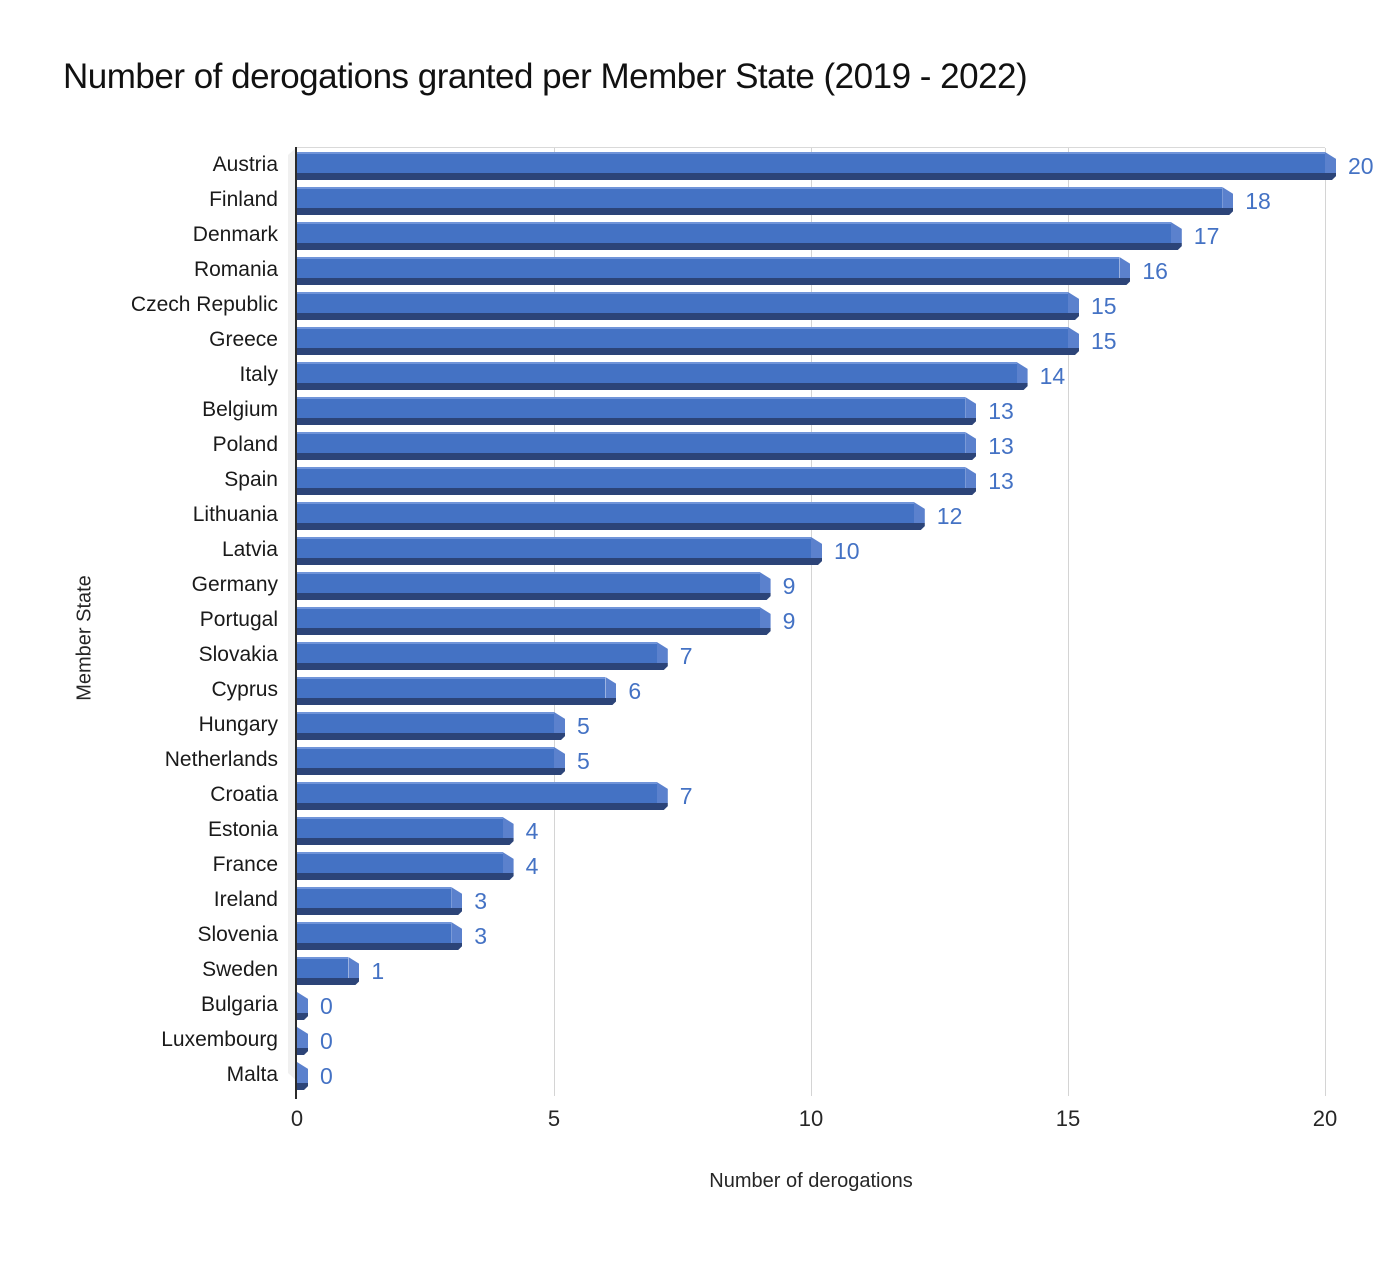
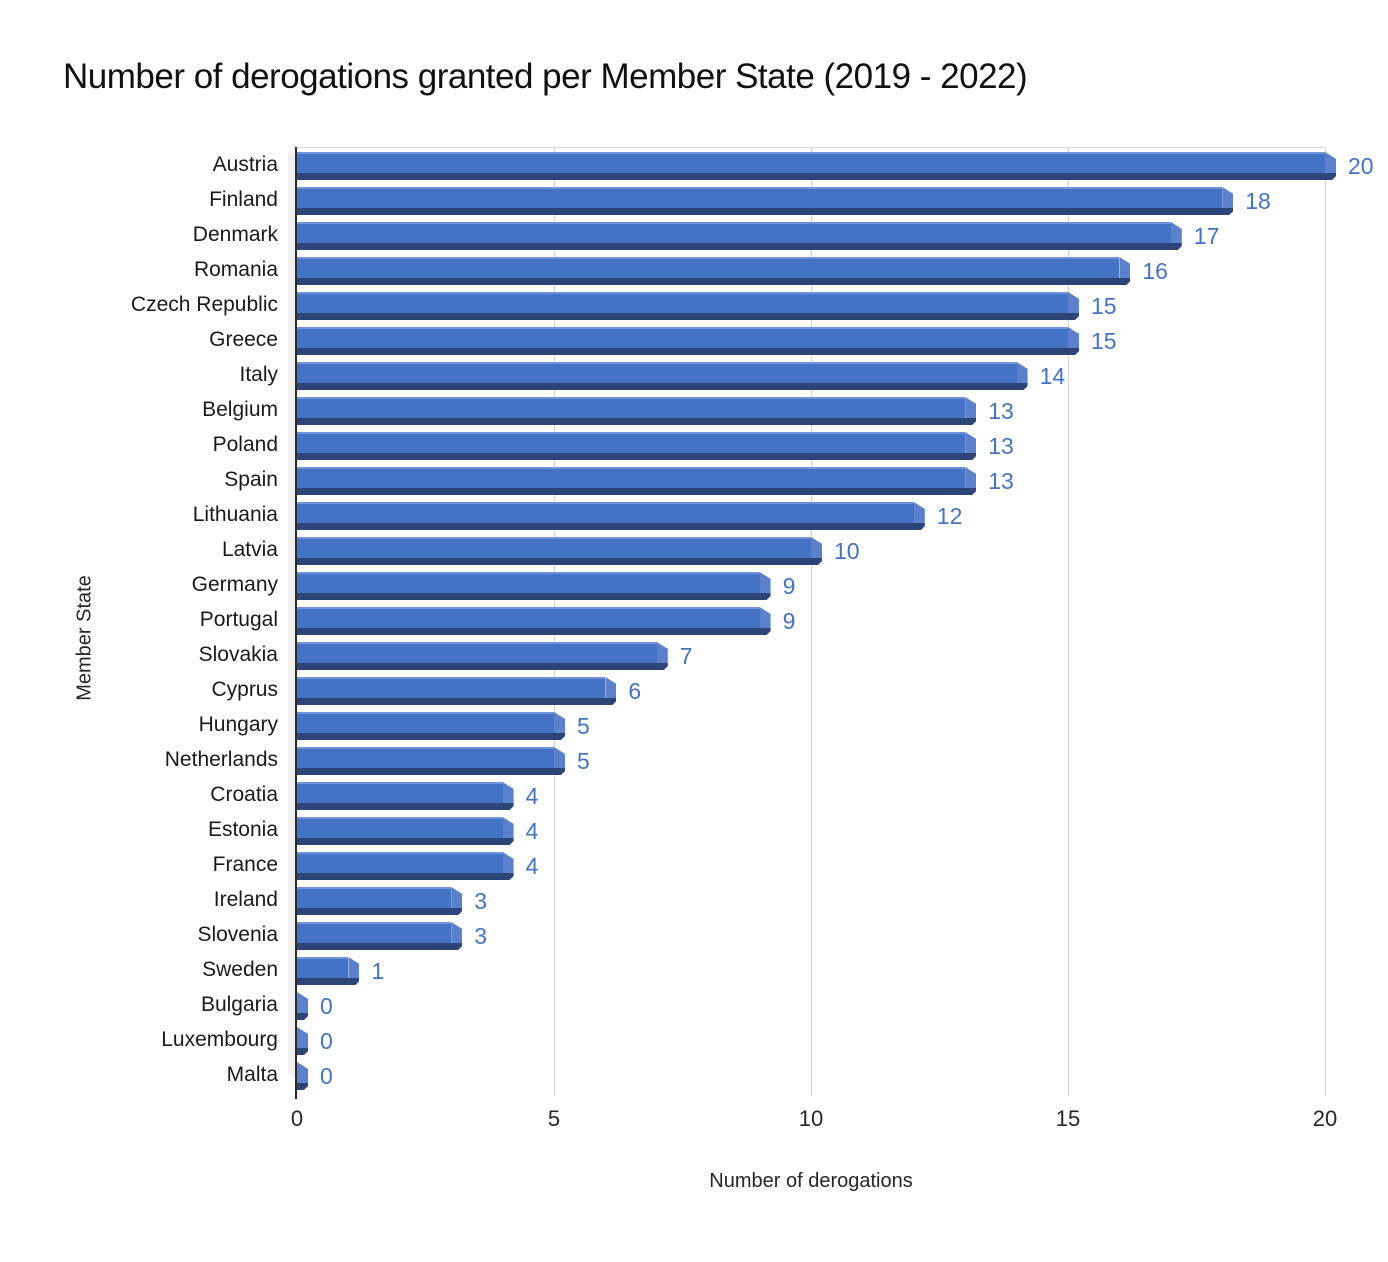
Croatia: 7 -> 4
